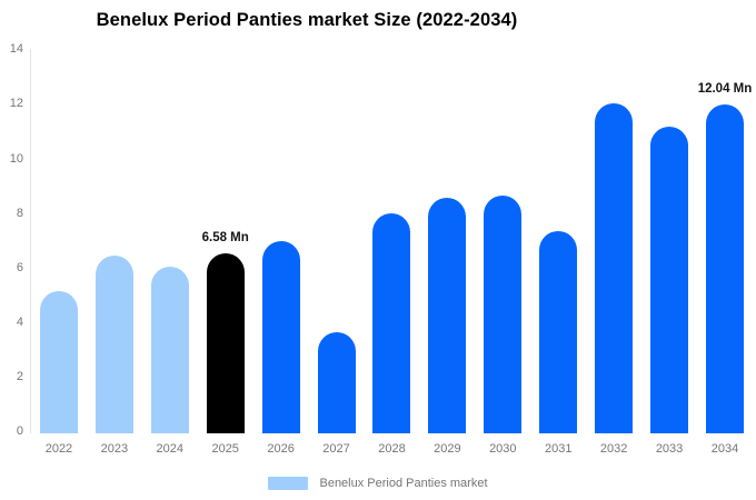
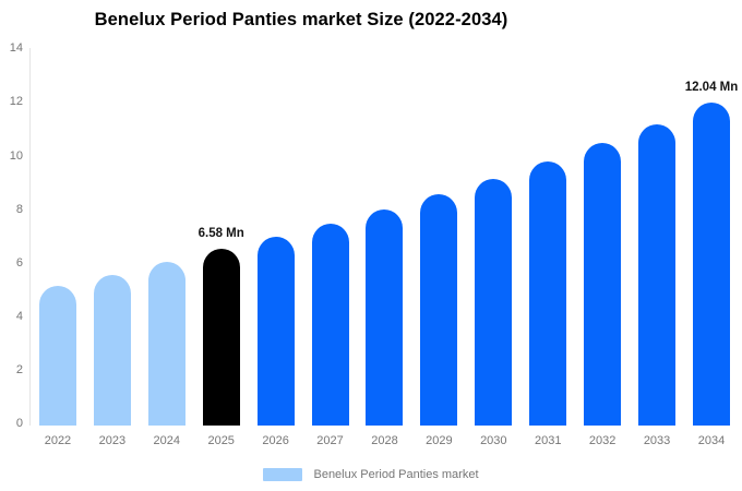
2023: 6.5 -> 5.6
2027: 3.7 -> 7.5
2030: 8.7 -> 9.2
2031: 7.4 -> 9.9
2032: 12.1 -> 10.6
